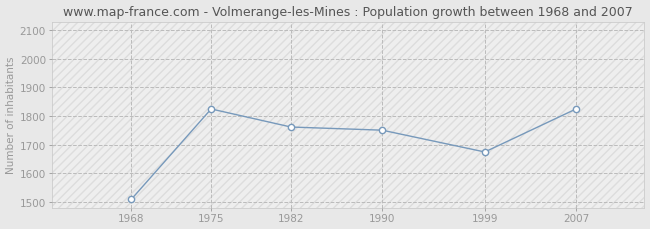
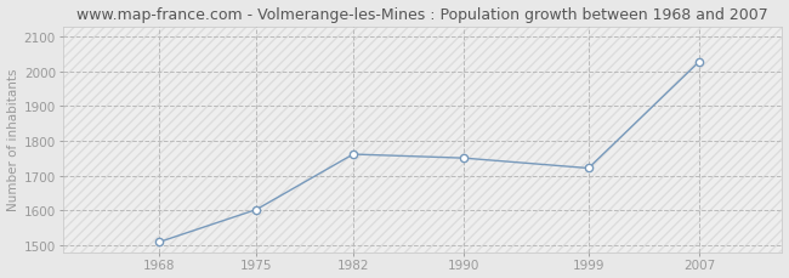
1975: 1825 -> 1603
1999: 1675 -> 1722
2007: 1825 -> 2028
